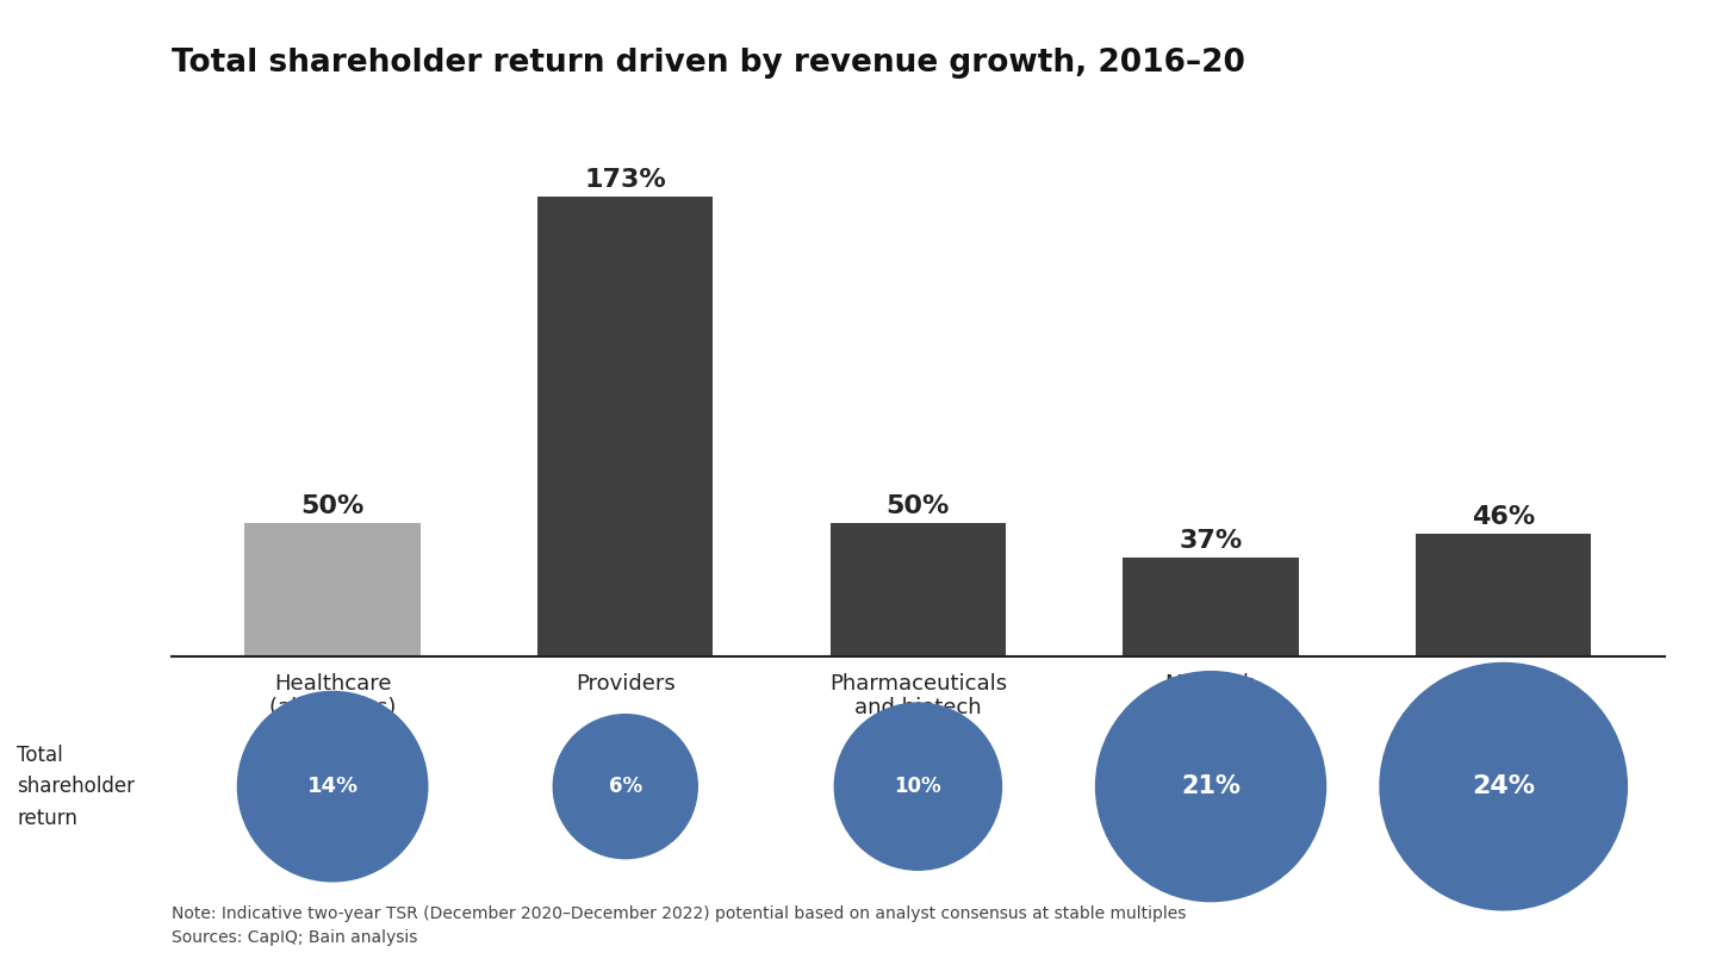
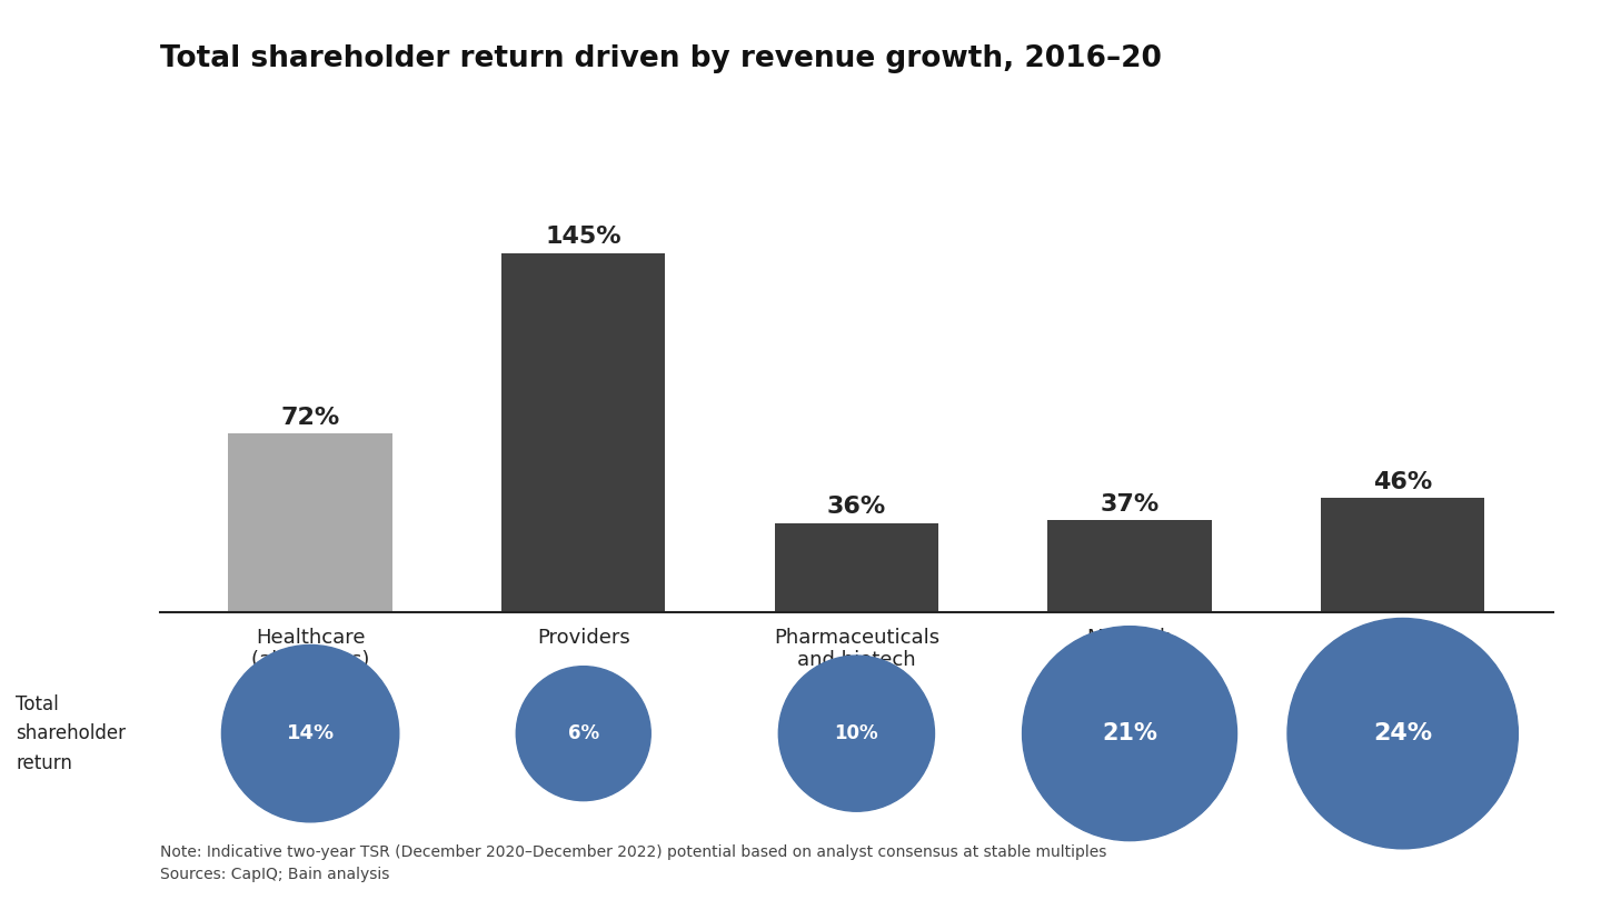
Healthcare (all sectors): 50% -> 72%
Providers: 173% -> 145%
Pharmaceuticals and biotech: 50% -> 36%
